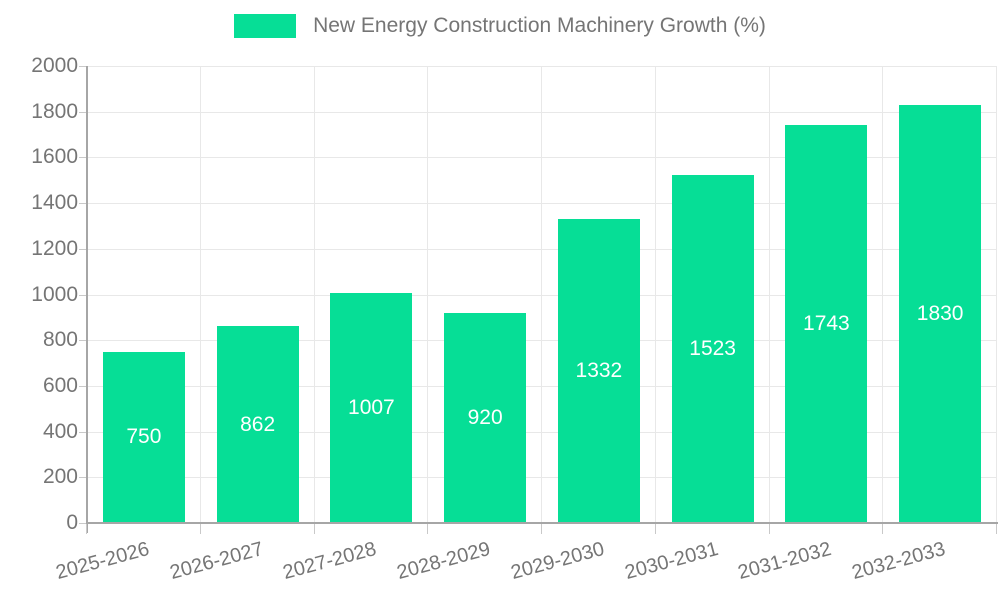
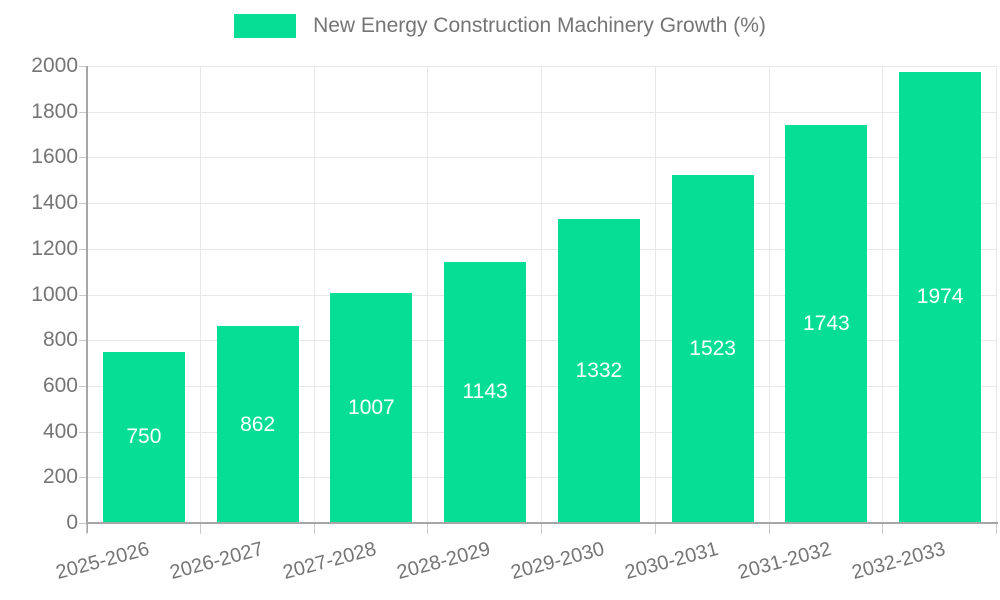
2028-2029: 920 -> 1143
2032-2033: 1830 -> 1974
